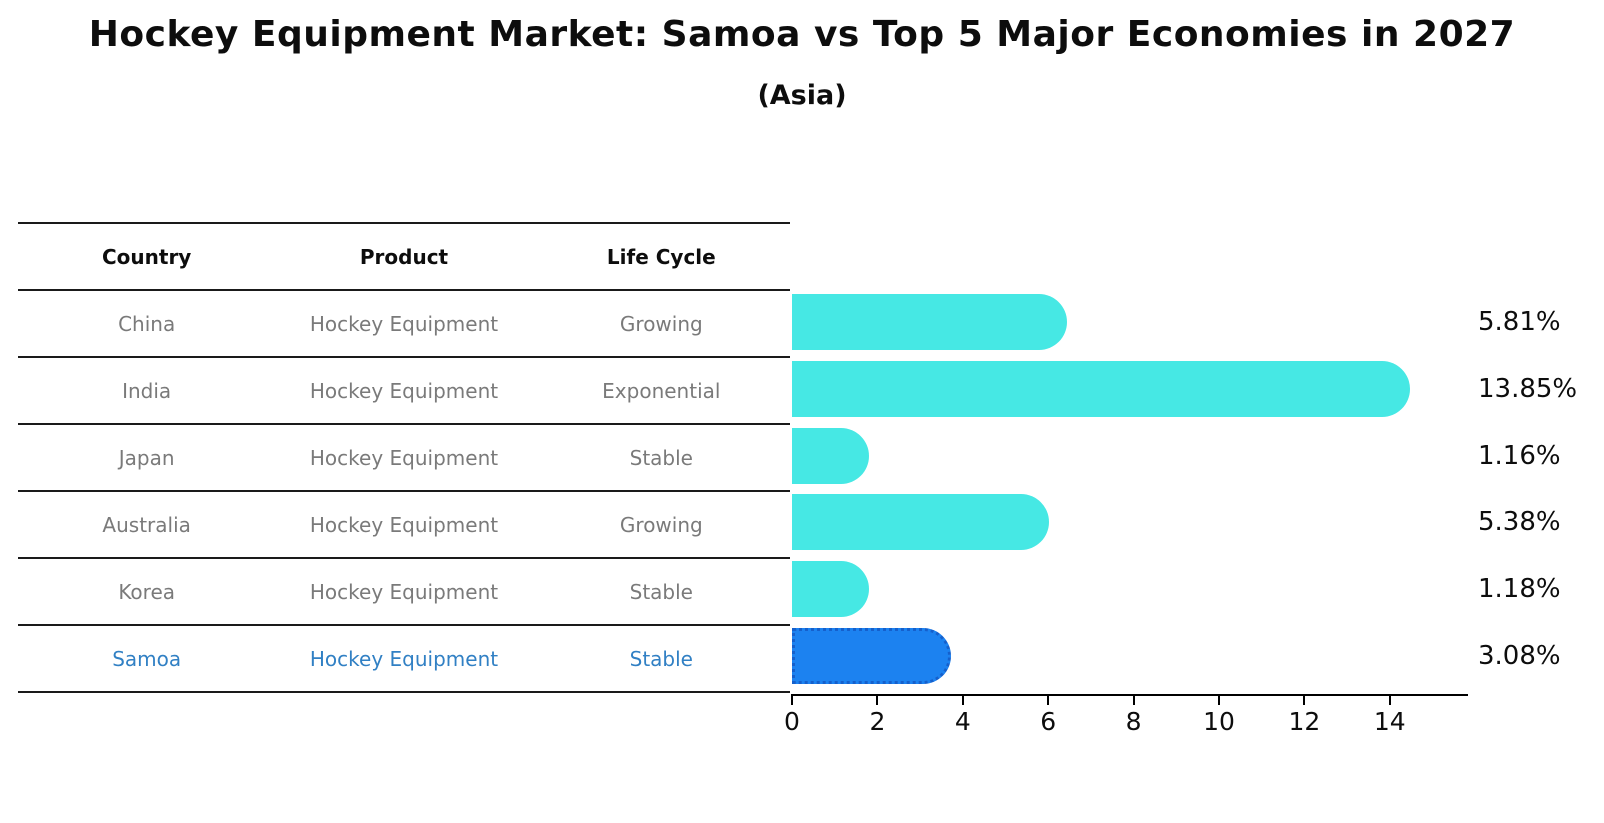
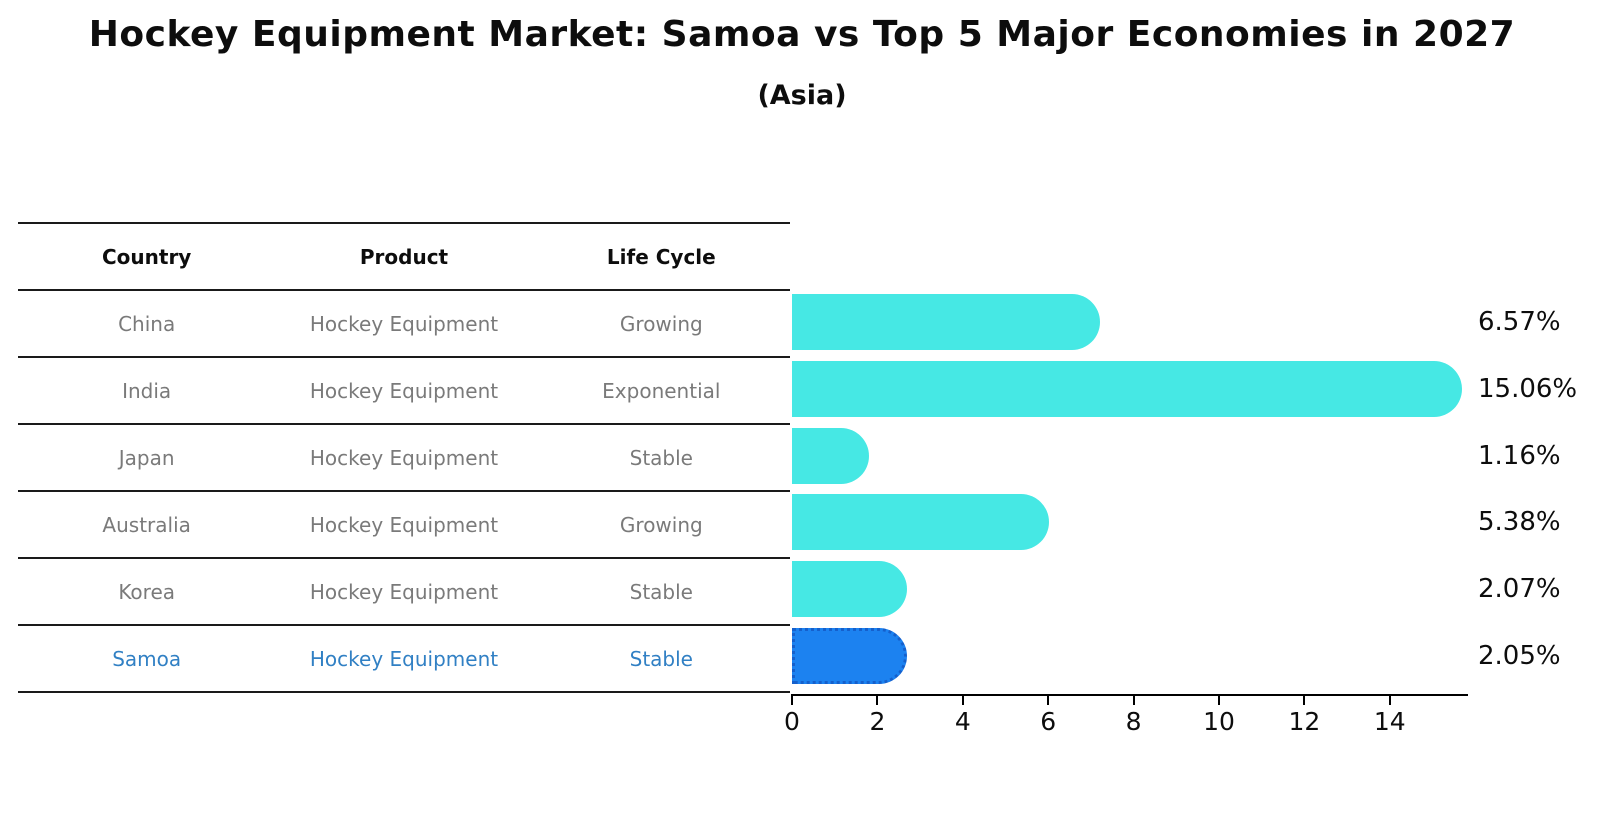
China: 5.81% -> 6.57%
India: 13.85% -> 15.06%
Korea: 1.18% -> 2.07%
Samoa: 3.08% -> 2.05%
